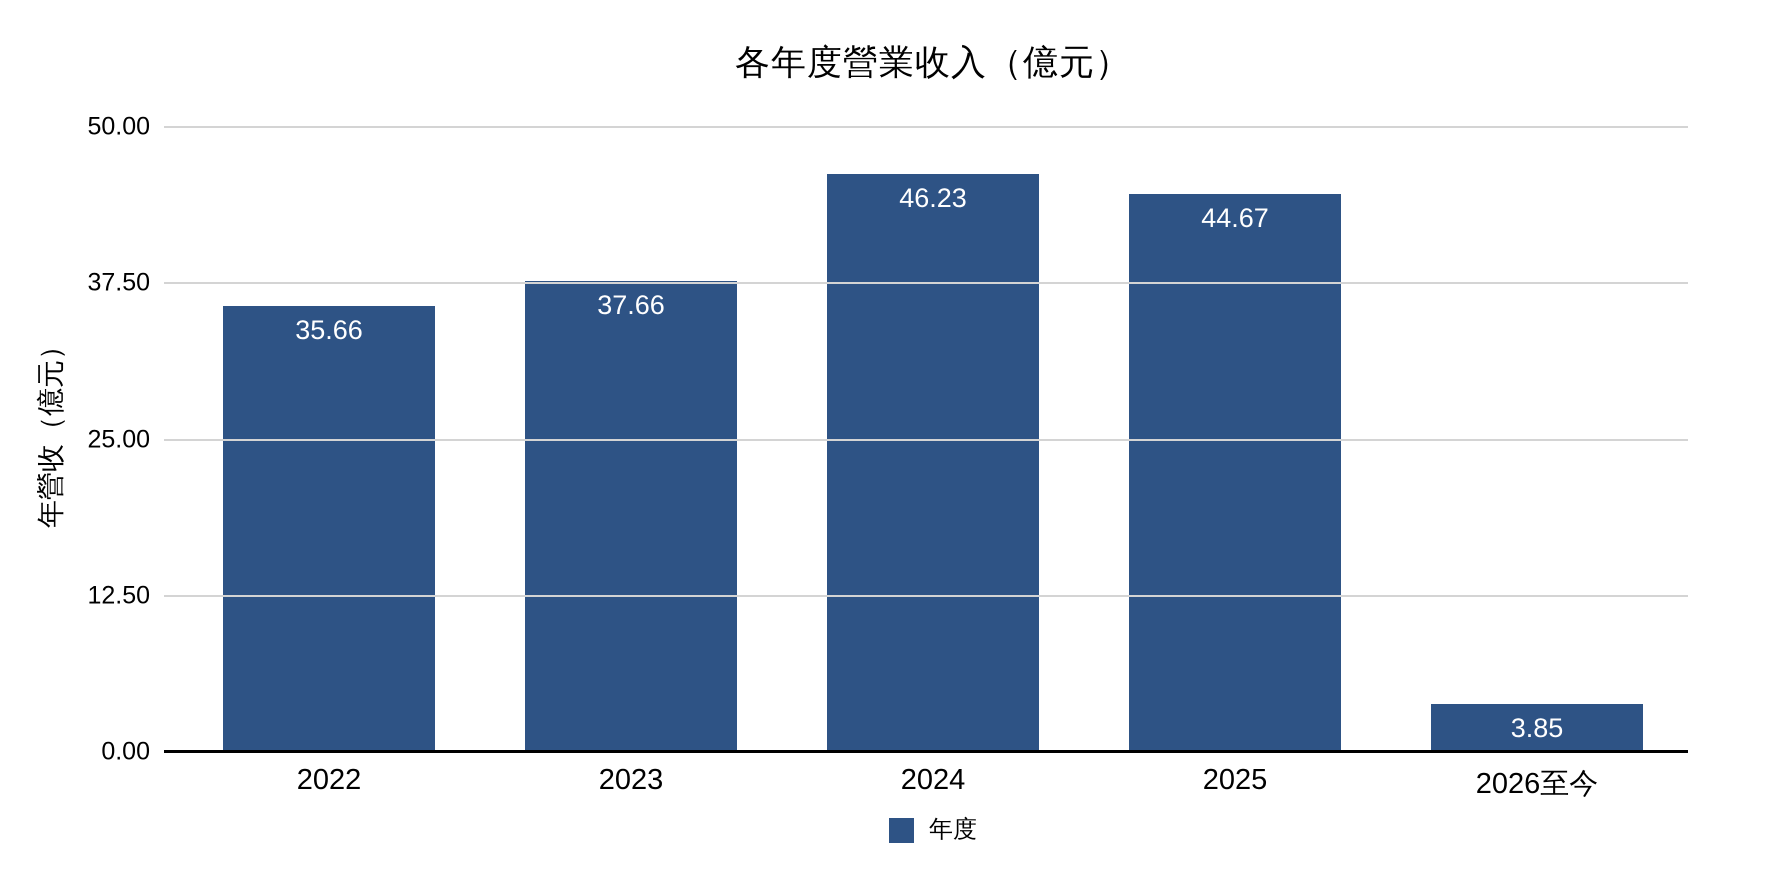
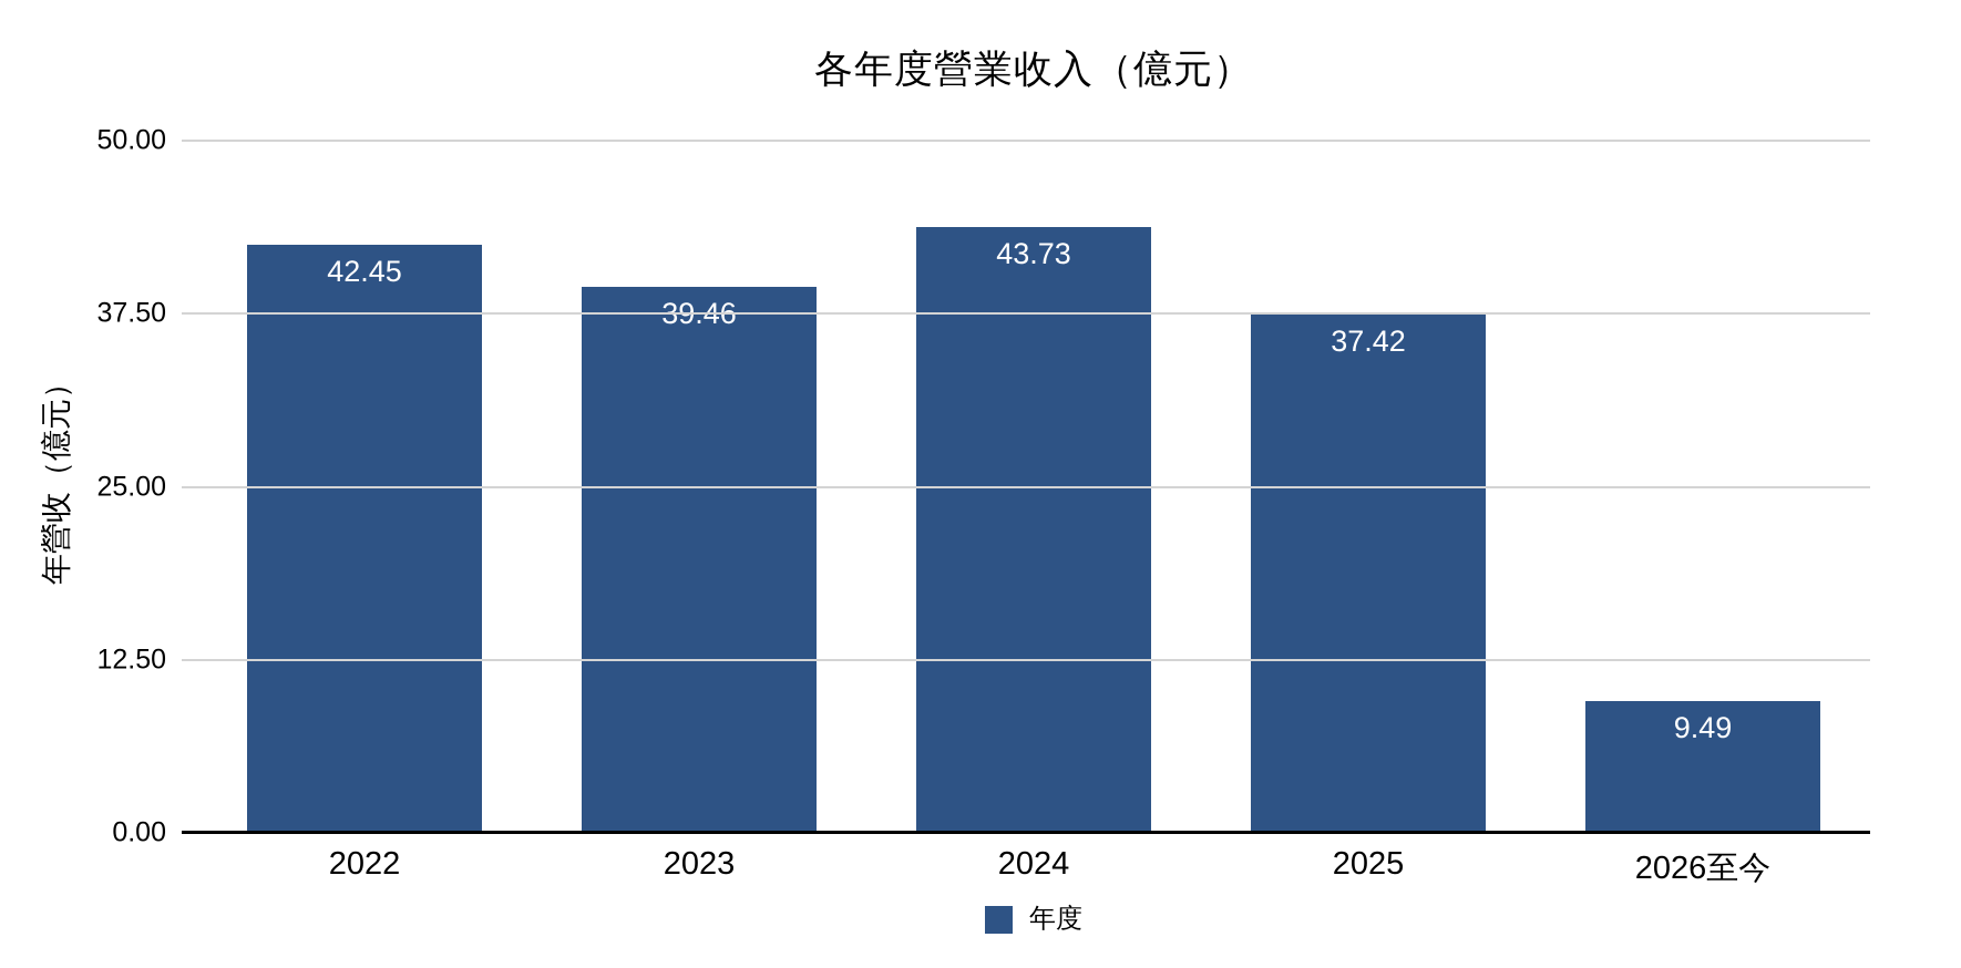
2022: 35.66 -> 42.45
2023: 37.66 -> 39.46
2024: 46.23 -> 43.73
2025: 44.67 -> 37.42
2026至今: 3.85 -> 9.49
